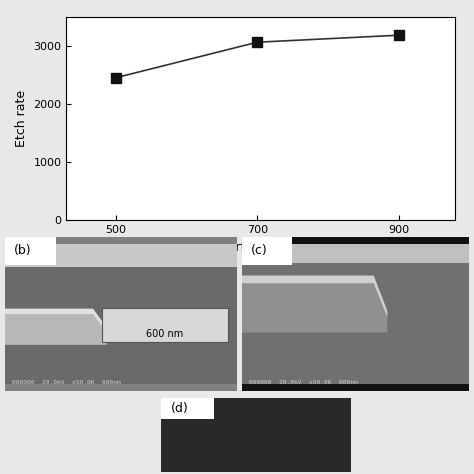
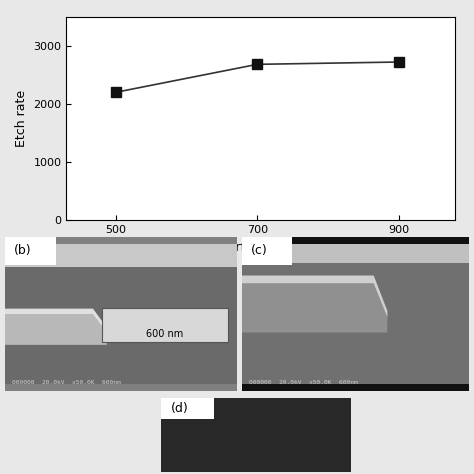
500: 2450 -> 2200
700: 3060 -> 2680
900: 3180 -> 2720
